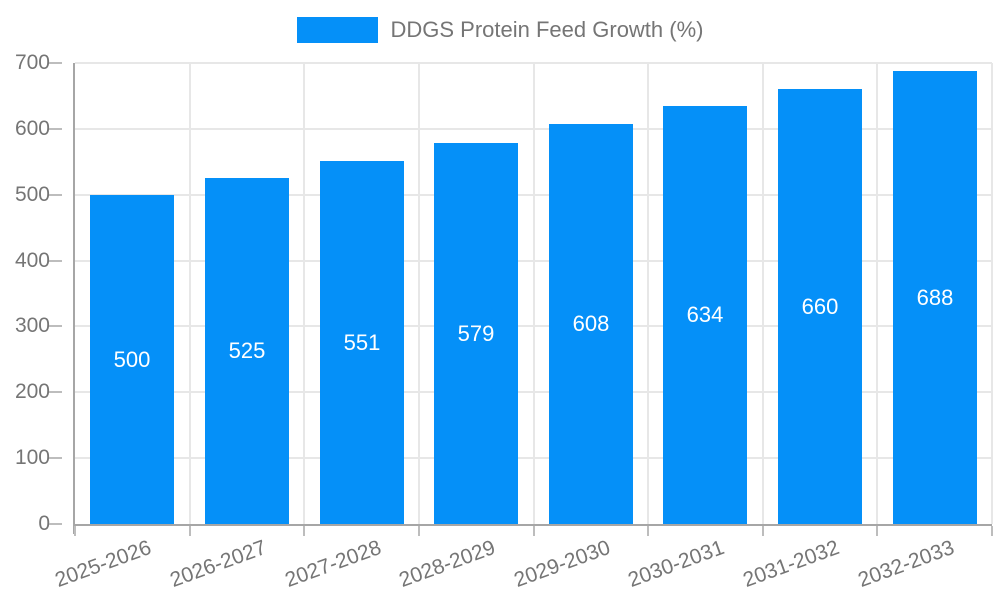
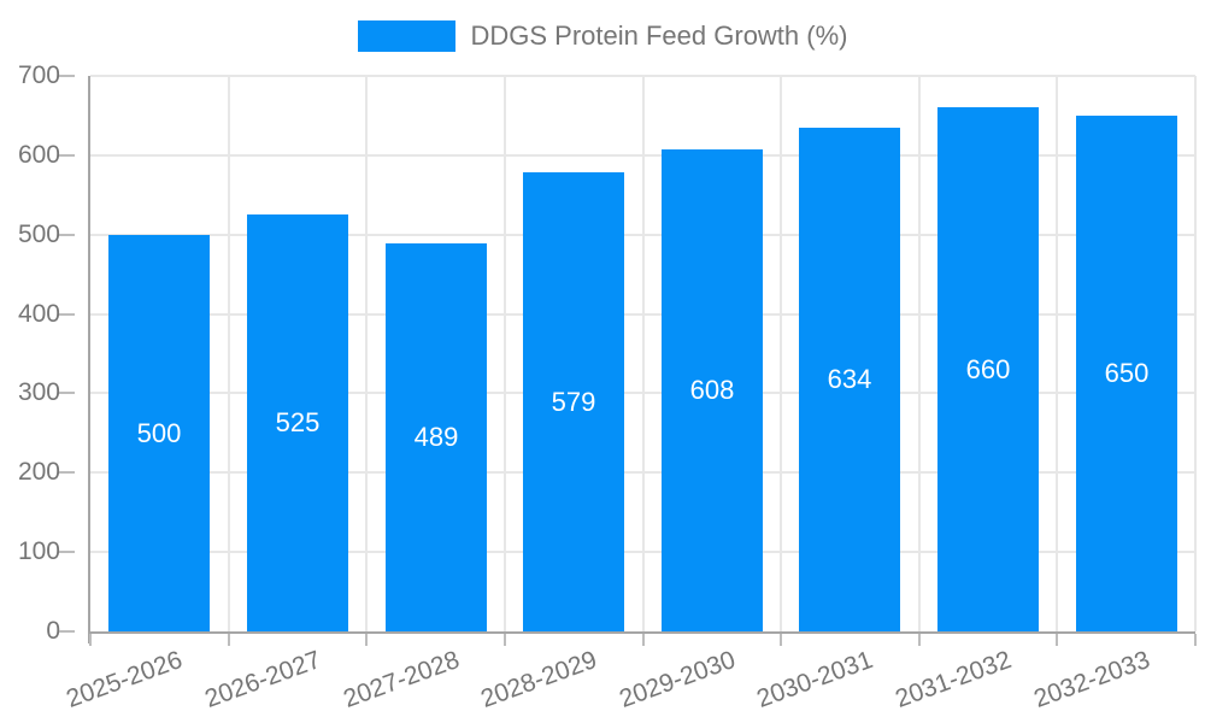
2027-2028: 551 -> 489
2032-2033: 688 -> 650
